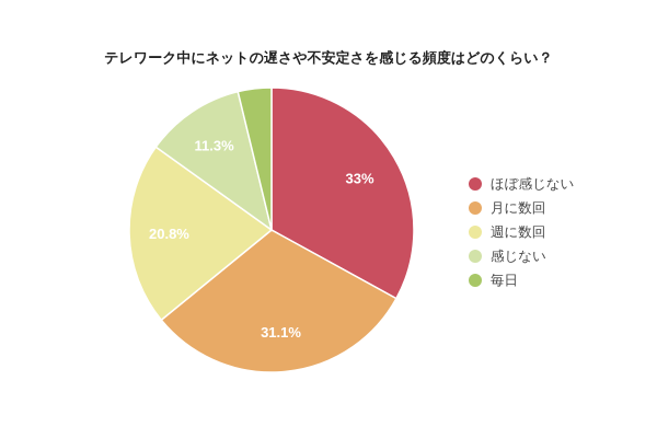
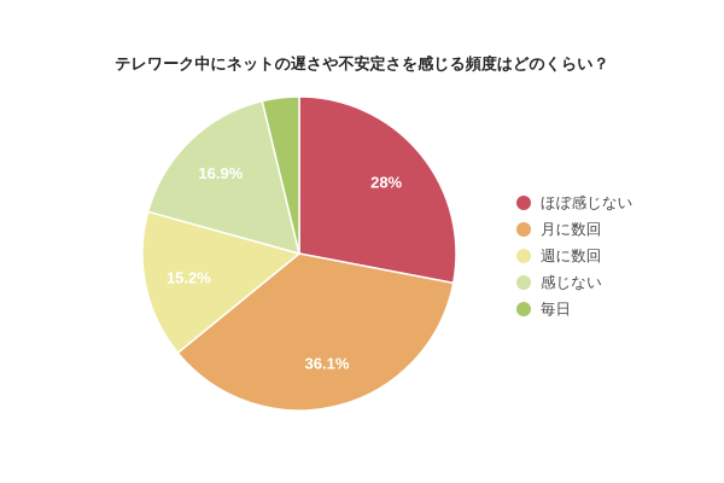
ほぼ感じない: 33% -> 28%
月に数回: 31.1% -> 36.1%
週に数回: 20.8% -> 15.2%
感じない: 11.3% -> 16.9%
